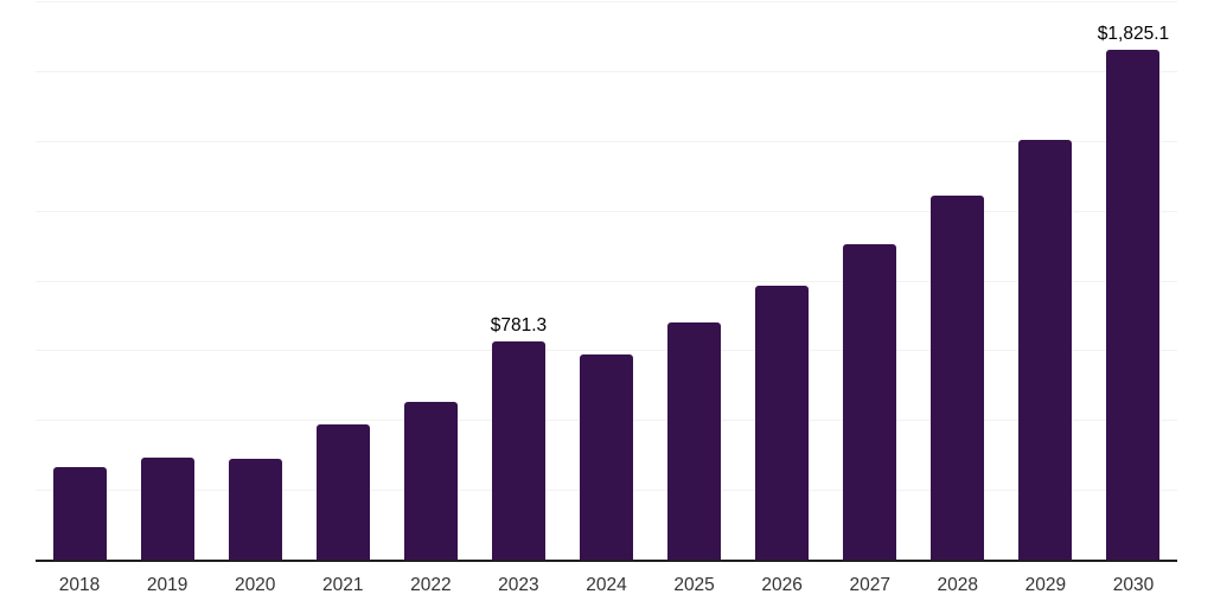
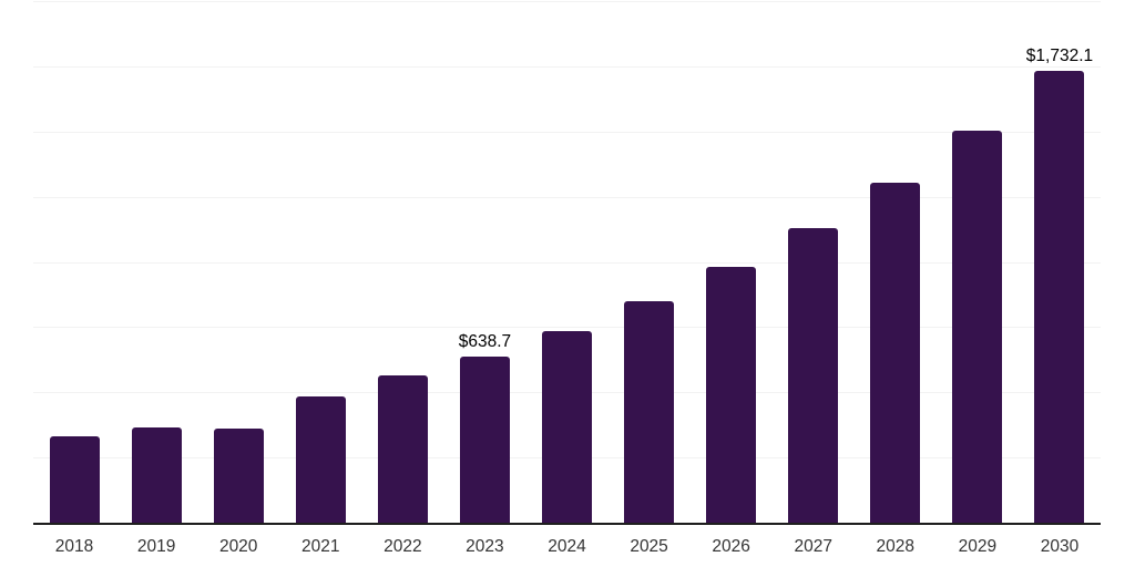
2023: $781.3 -> $638.7
2030: $1,825.1 -> $1,732.1
